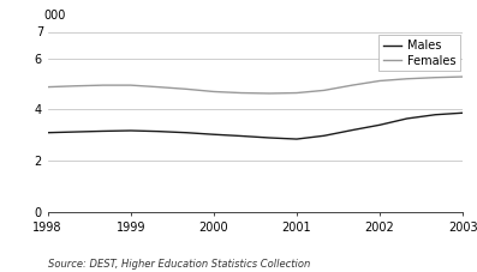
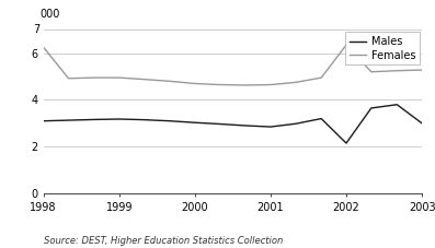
Females/1998: 4.88 -> 6.25
Males/2002: 3.40 -> 2.15
Females/2002: 5.12 -> 6.35
Males/2003: 3.87 -> 3.00
